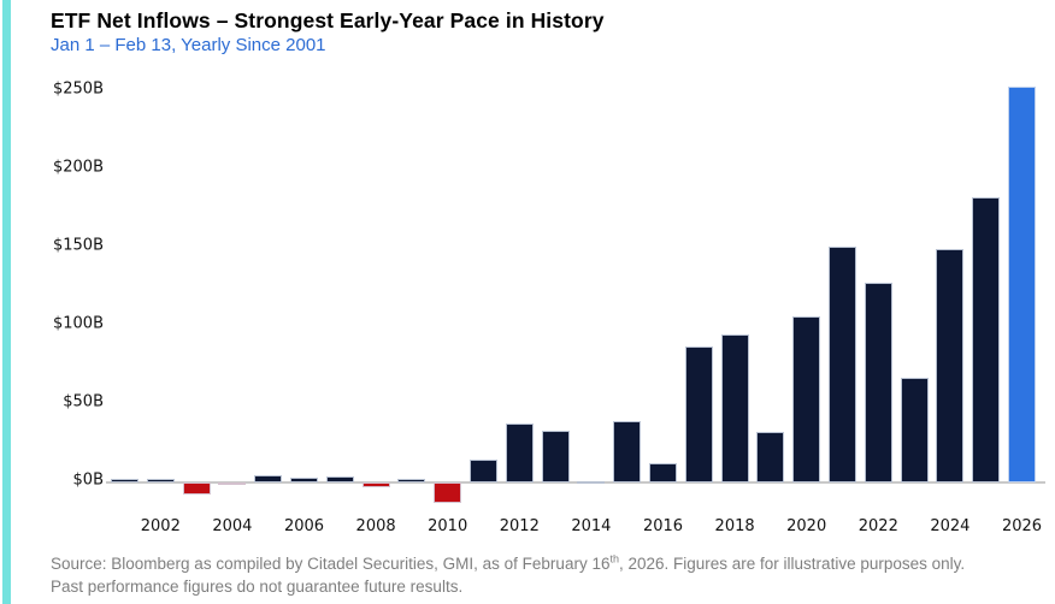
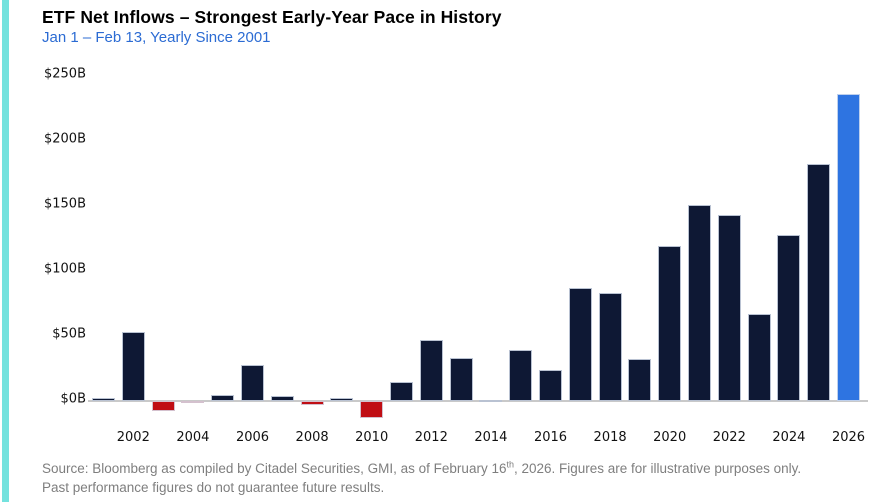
2002: $2B -> $53B
2006: $3B -> $28B
2012: $38B -> $47B
2016: $12B -> $24B
2018: $95B -> $83B
2020: $106B -> $119B
2022: $128B -> $143B
2024: $149B -> $128B
2026: $253B -> $236B
